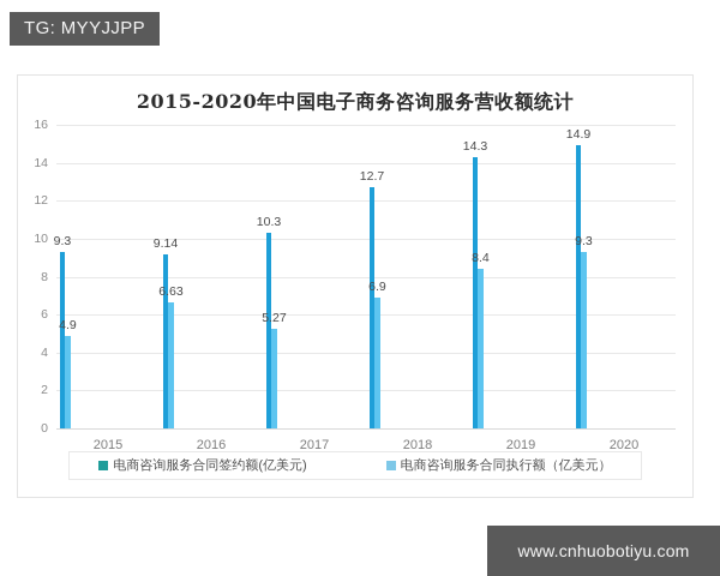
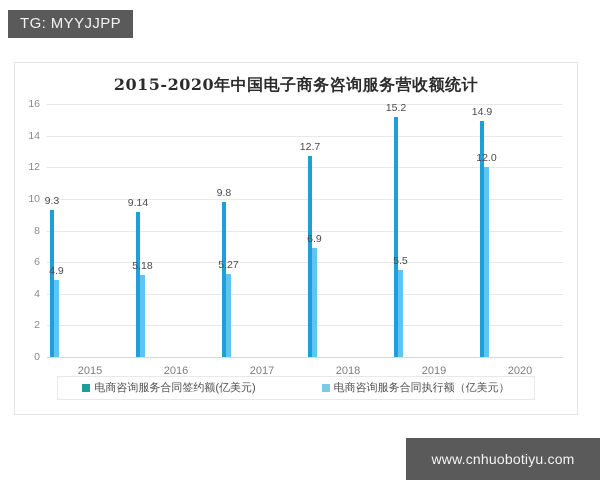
电商咨询服务合同执行额（亿美元）/2016: 6.63 -> 5.18
电商咨询服务合同签约额(亿美元)/2017: 10.3 -> 9.8
电商咨询服务合同签约额(亿美元)/2019: 14.3 -> 15.2
电商咨询服务合同执行额（亿美元）/2019: 8.4 -> 5.5
电商咨询服务合同执行额（亿美元）/2020: 9.3 -> 12.0
